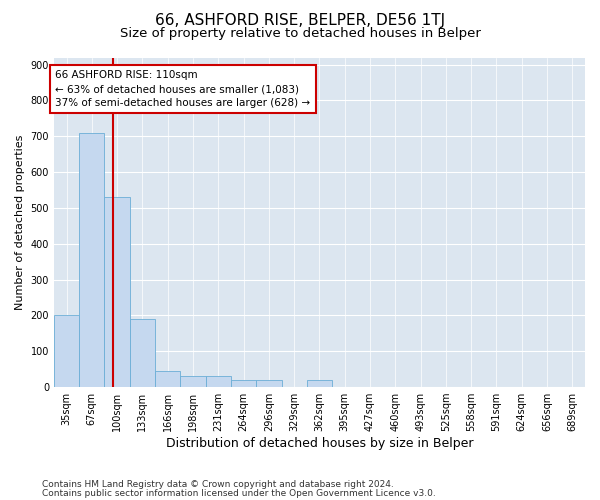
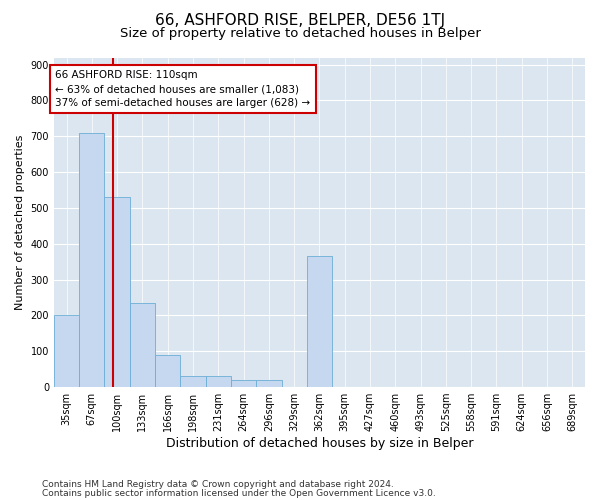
133sqm: 190 -> 235
166sqm: 45 -> 90
362sqm: 20 -> 365
